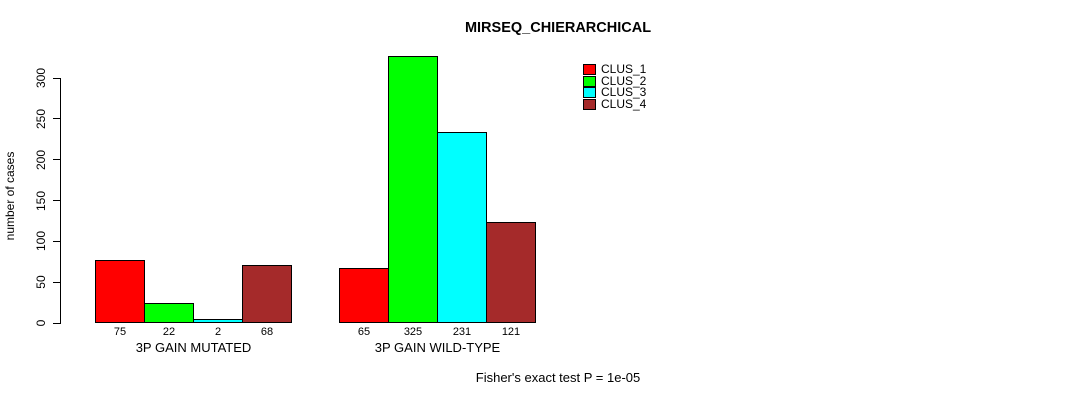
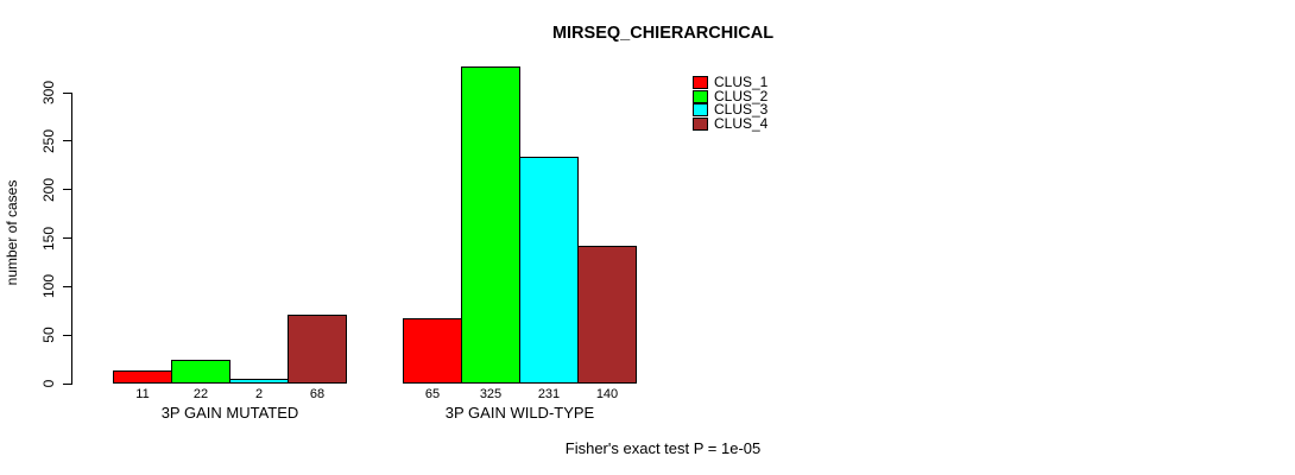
CLUS_1/3P GAIN MUTATED: 75 -> 11
CLUS_4/3P GAIN WILD-TYPE: 121 -> 140
